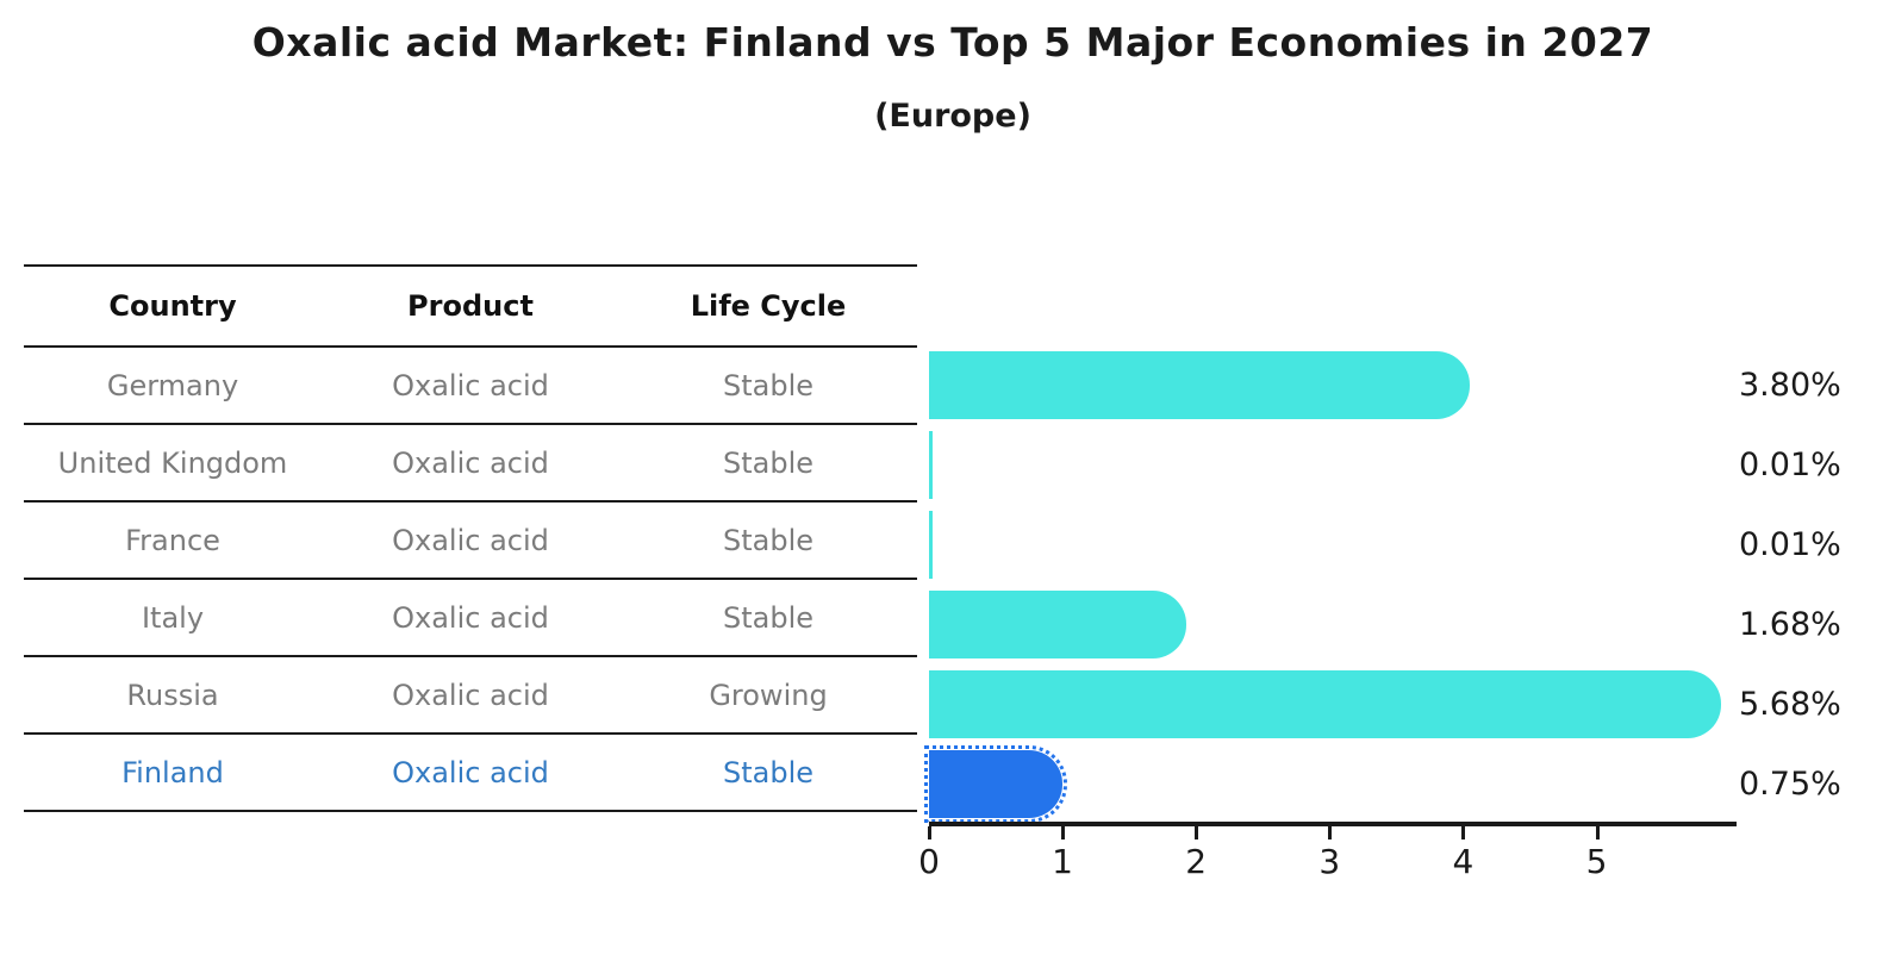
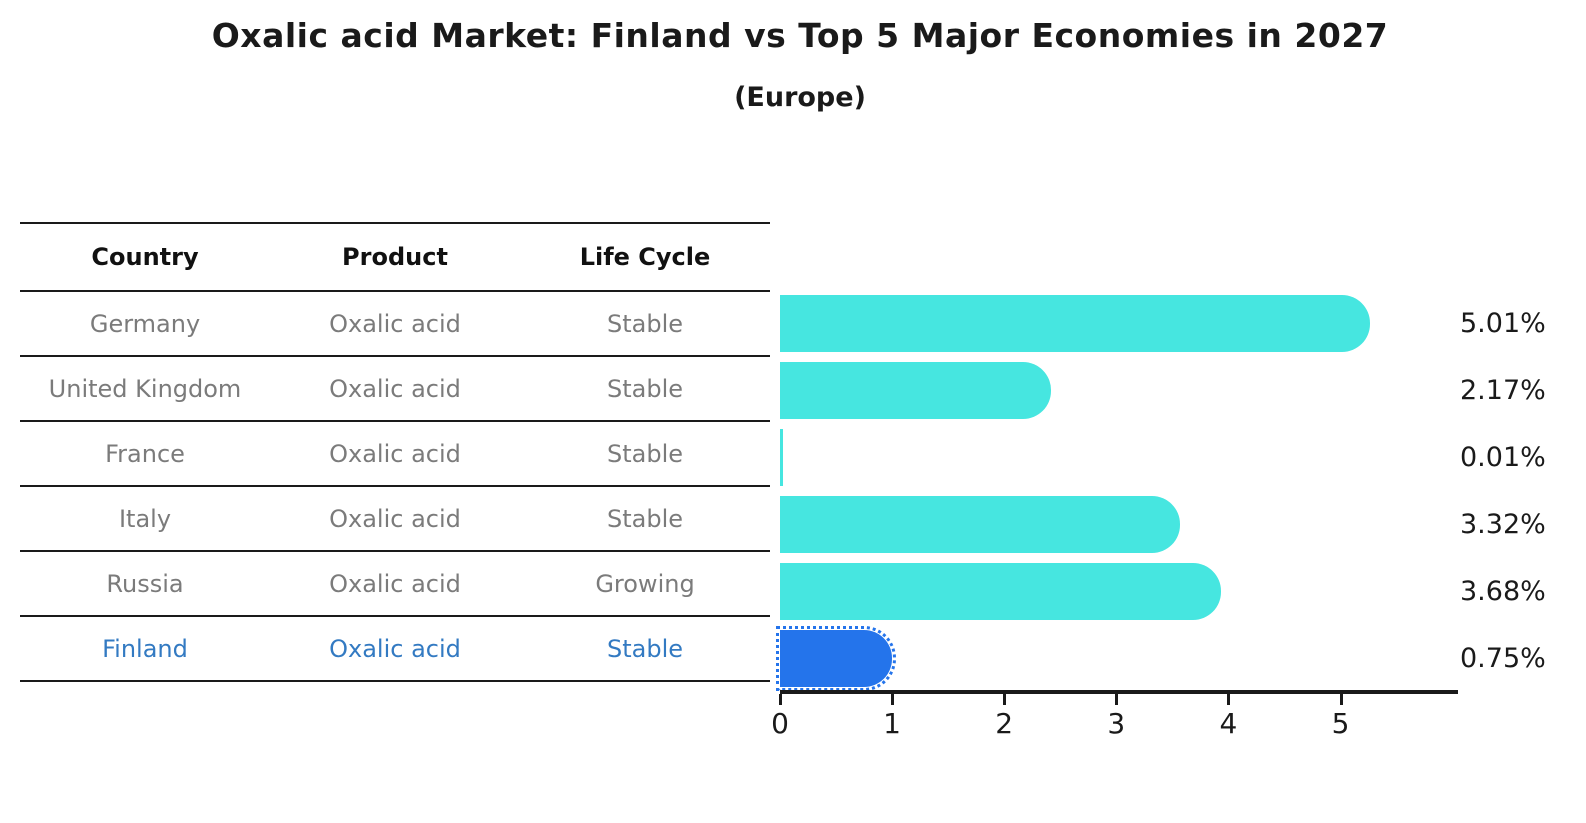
Germany: 3.80% -> 5.01%
United Kingdom: 0.01% -> 2.17%
Italy: 1.68% -> 3.32%
Russia: 5.68% -> 3.68%
